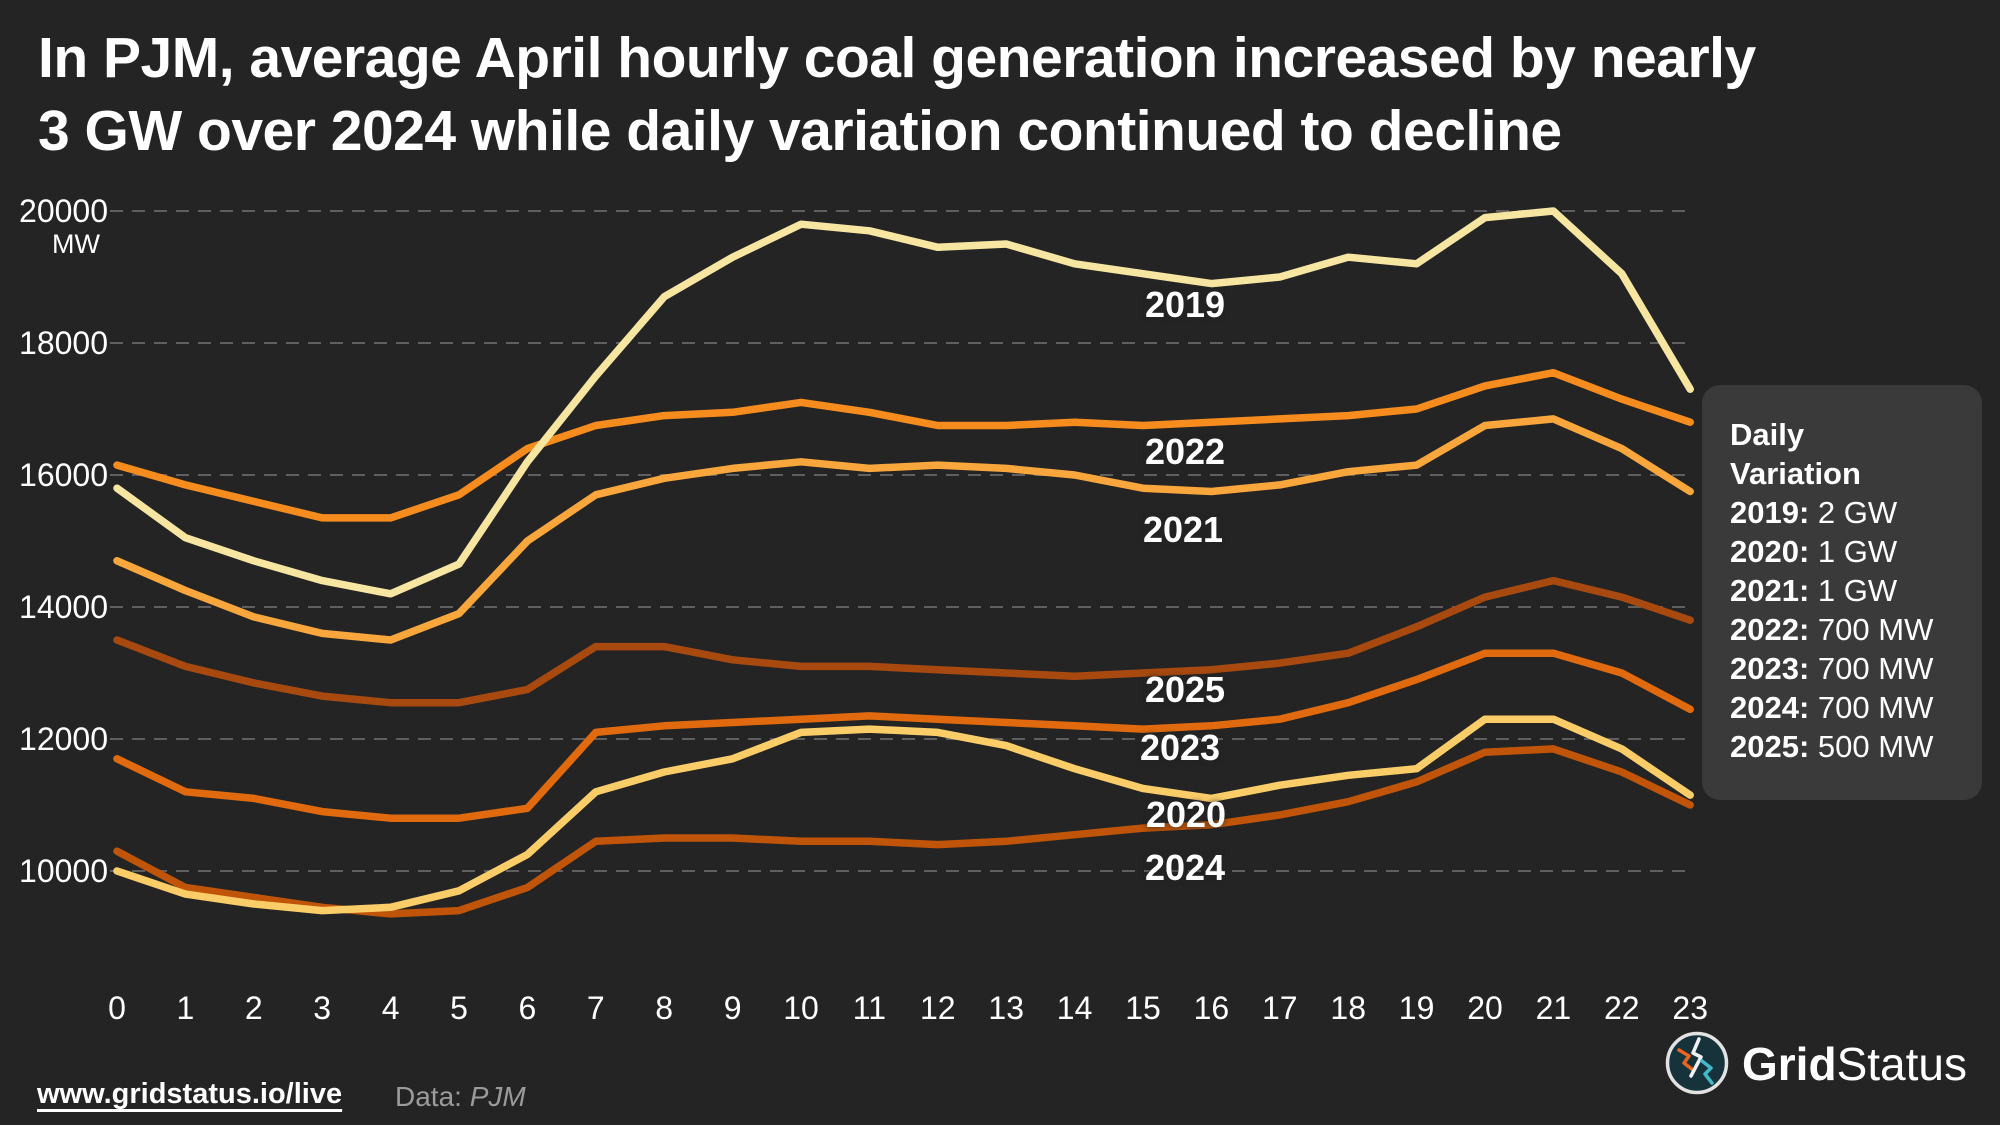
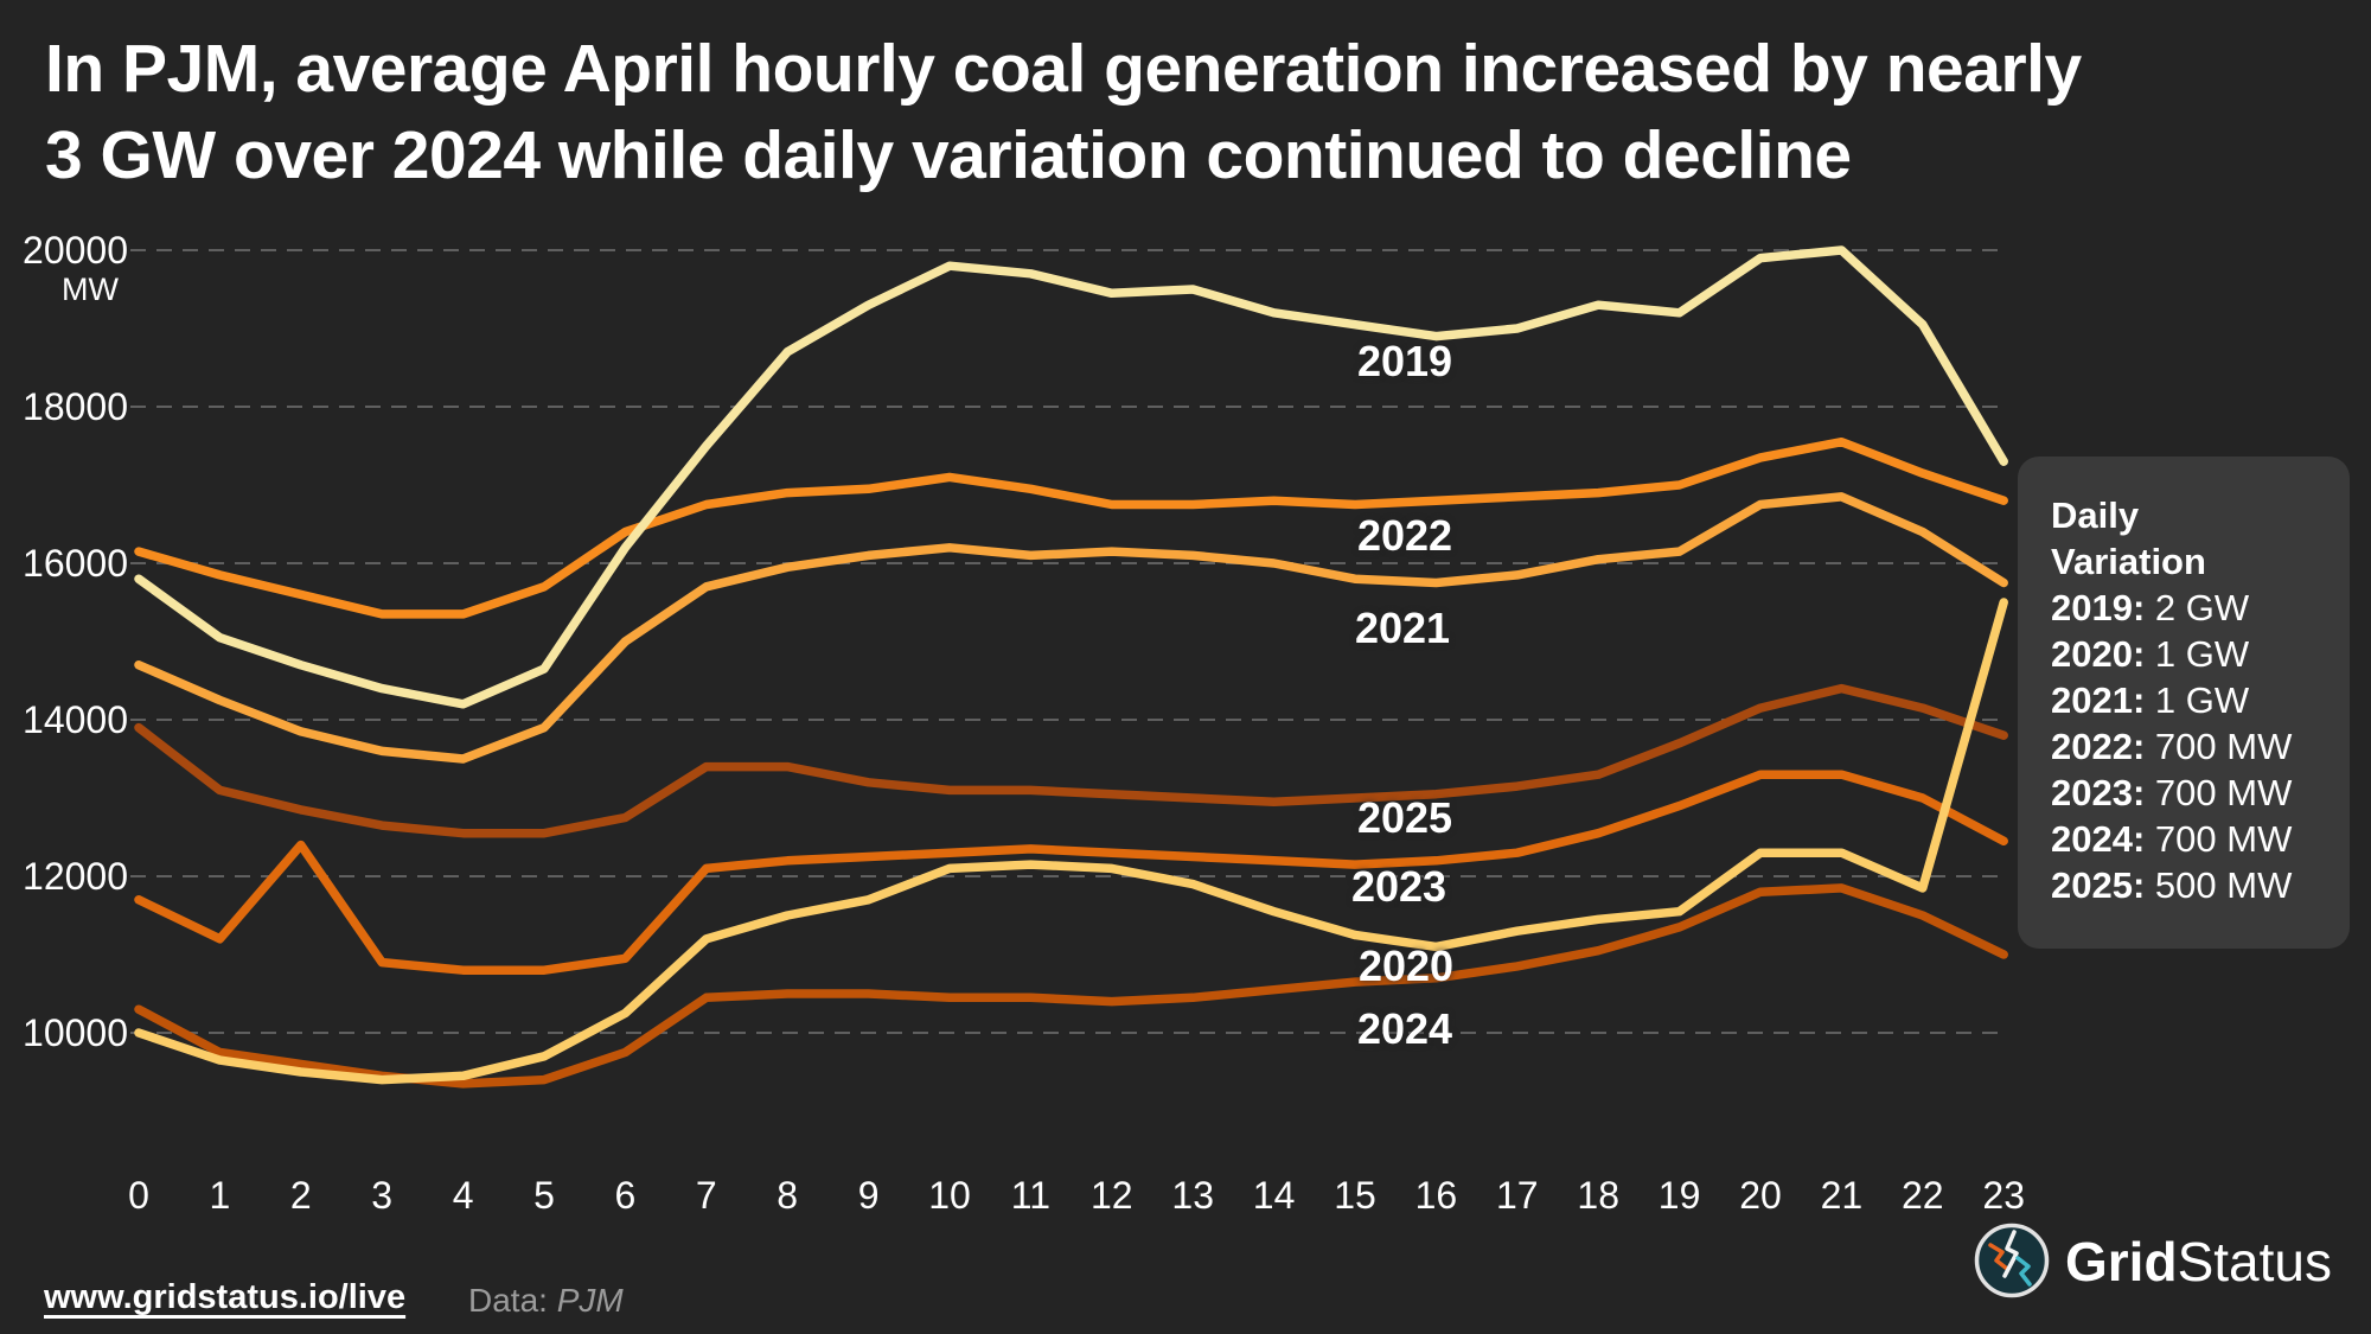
2025/0: 13500 -> 13900
2023/2: 11100 -> 12400
2020/23: 11200 -> 15500
